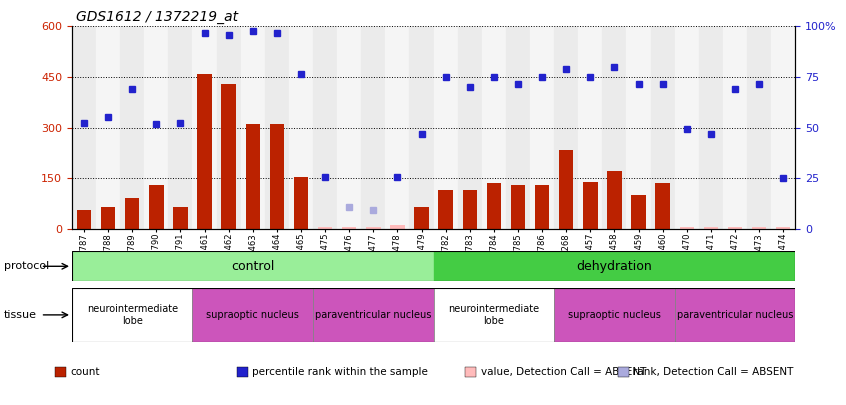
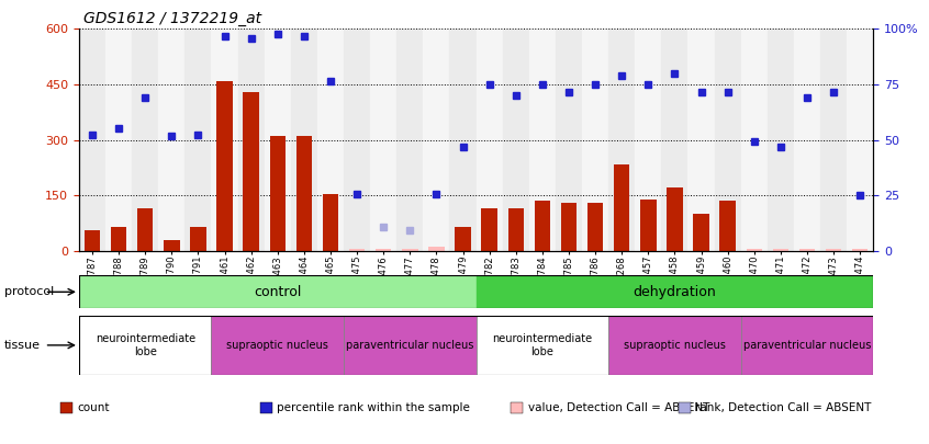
GSM69789: 90 -> 115
GSM69790: 130 -> 30
